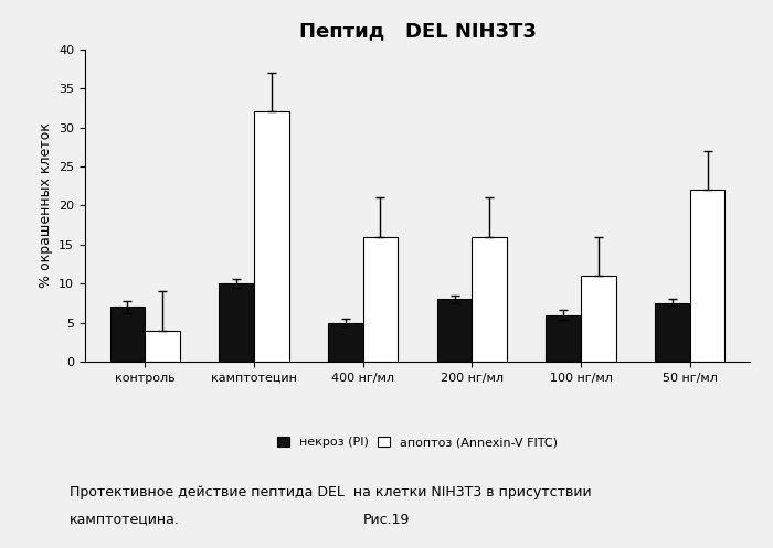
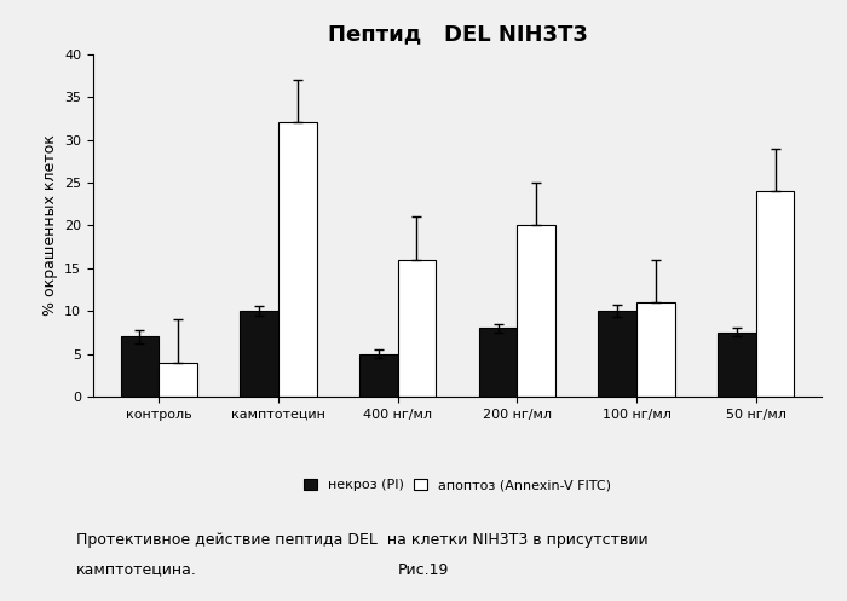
апоптоз (Annexin-V FITC)/200 нг/мл: 16 -> 20
некроз (PI)/100 нг/мл: 6.0 -> 10.0
апоптоз (Annexin-V FITC)/50 нг/мл: 22 -> 24
